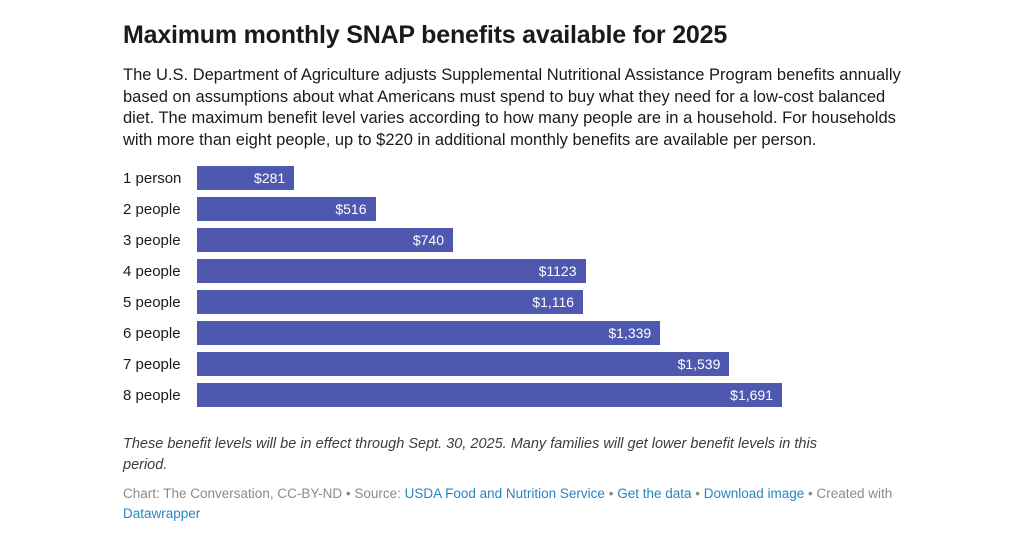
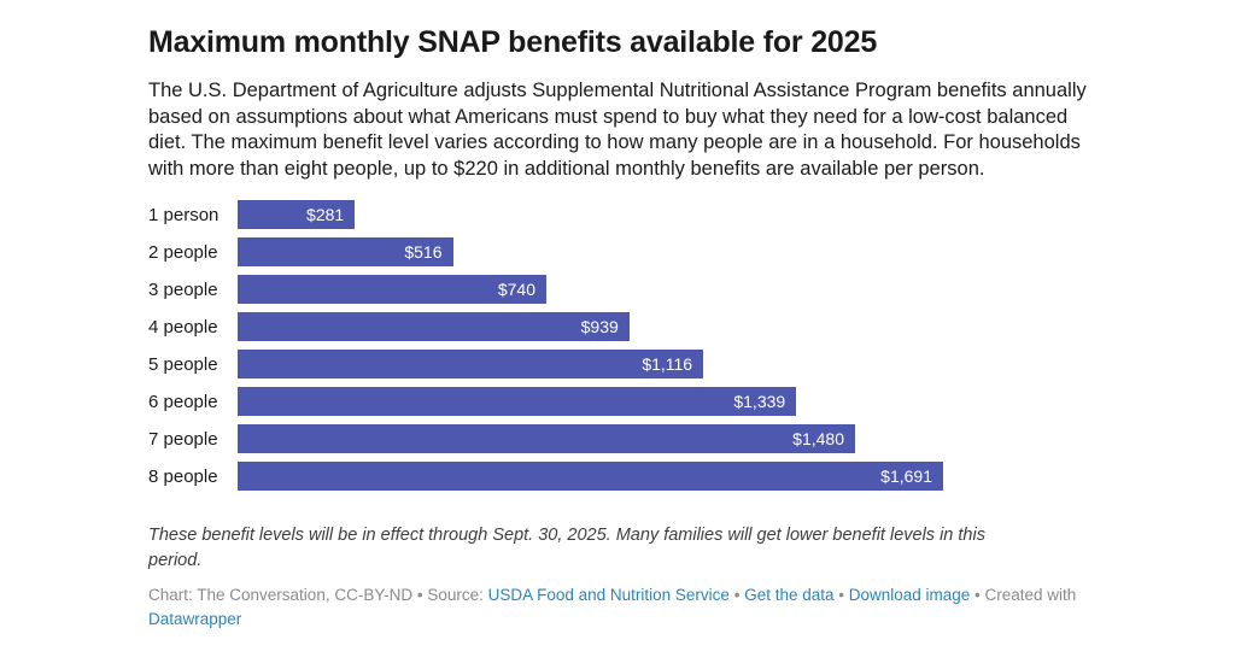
4 people: $1123 -> $939
7 people: $1,539 -> $1,480
